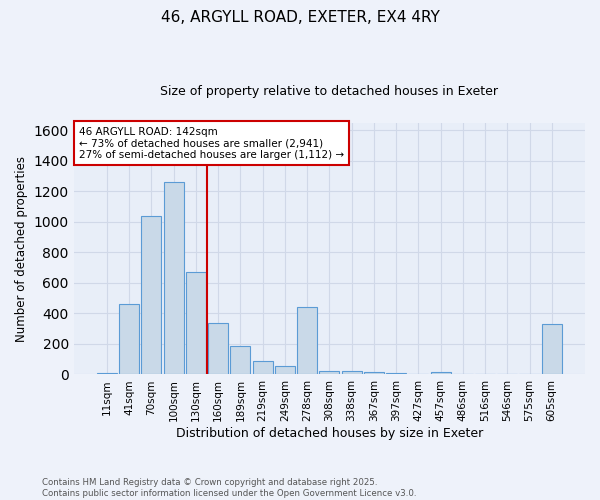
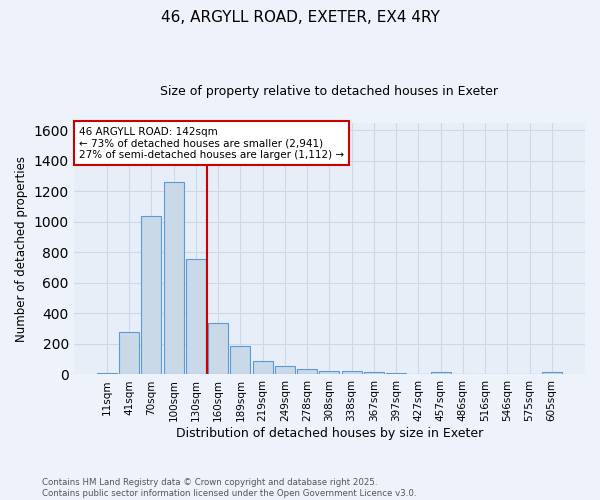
41sqm: 460 -> 280
130sqm: 670 -> 760
278sqm: 440 -> 40
605sqm: 330 -> 20
